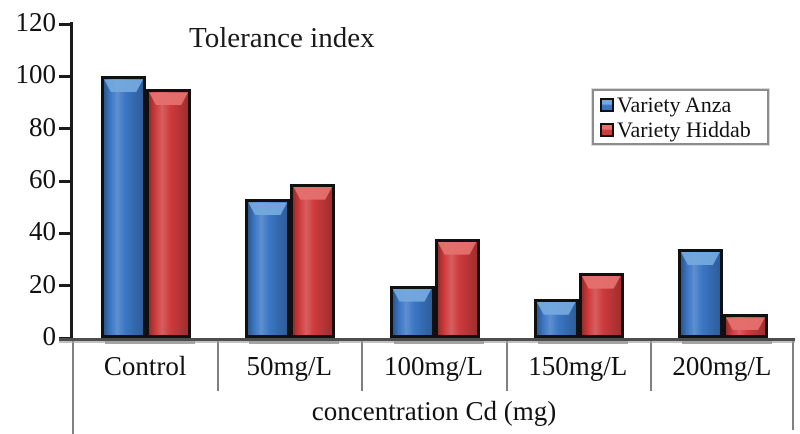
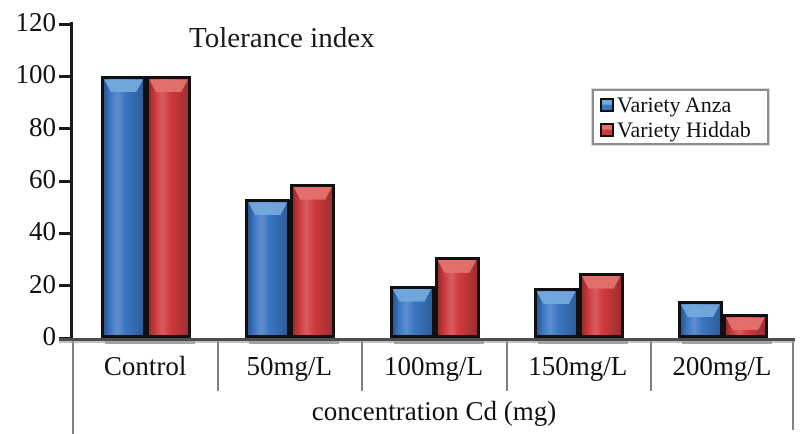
Variety Hiddab/Control: 95 -> 100
Variety Hiddab/100mg/L: 38 -> 31
Variety Anza/150mg/L: 15 -> 19
Variety Anza/200mg/L: 34 -> 14
